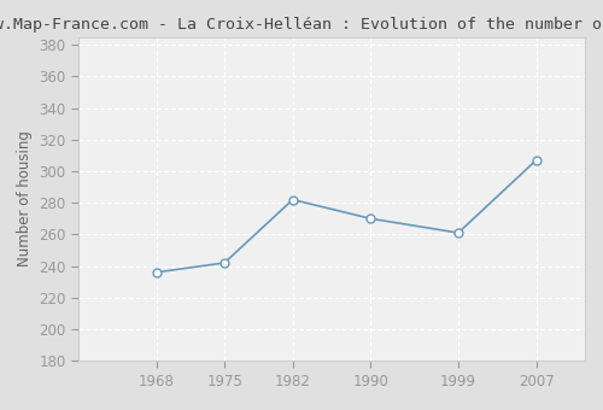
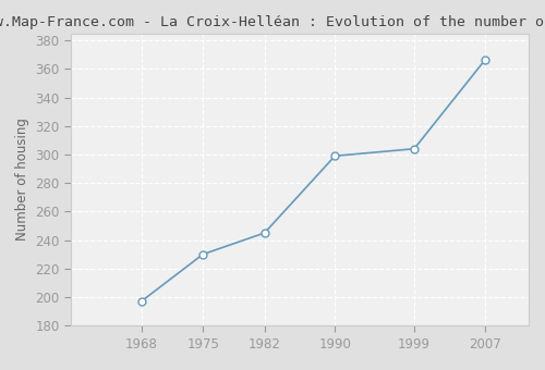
1968: 236 -> 197
1975: 242 -> 230
1982: 282 -> 245
1990: 270 -> 299
1999: 261 -> 304
2007: 307 -> 366
